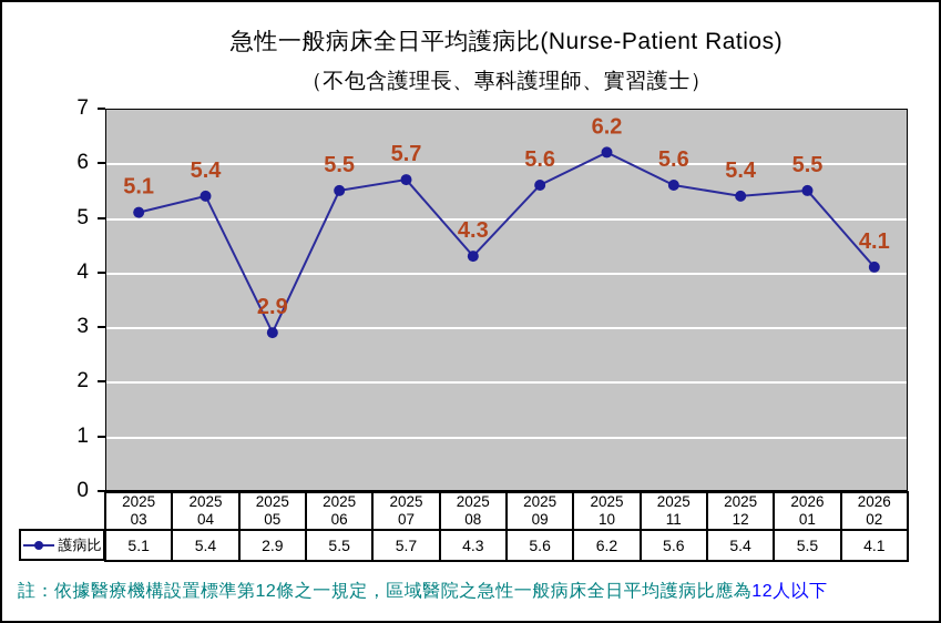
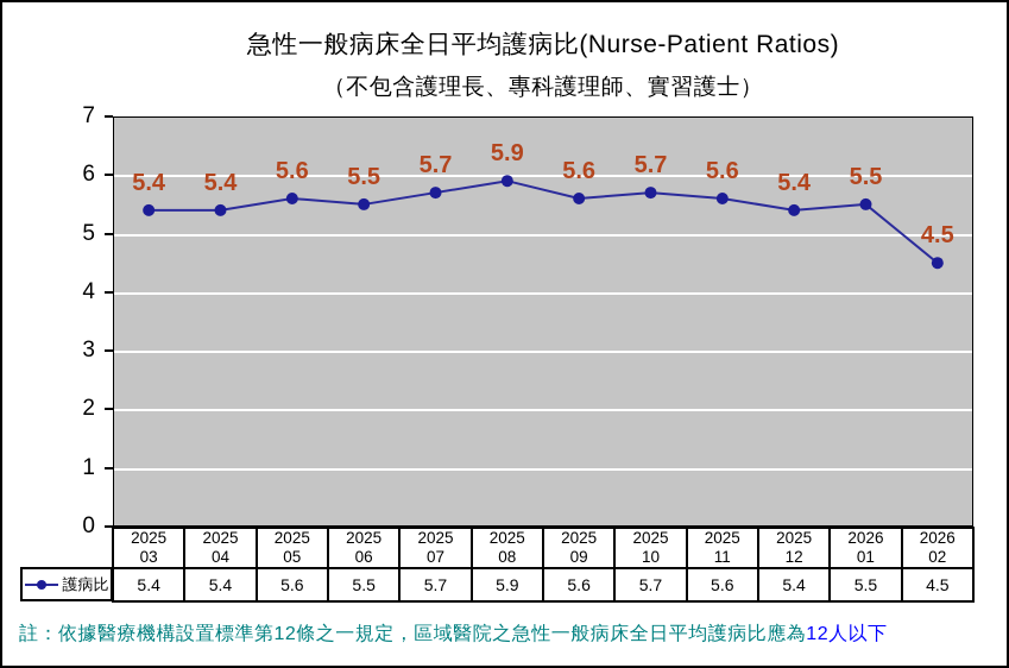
2025 03: 5.1 -> 5.4
2025 05: 2.9 -> 5.6
2025 08: 4.3 -> 5.9
2025 10: 6.2 -> 5.7
2026 02: 4.1 -> 4.5
